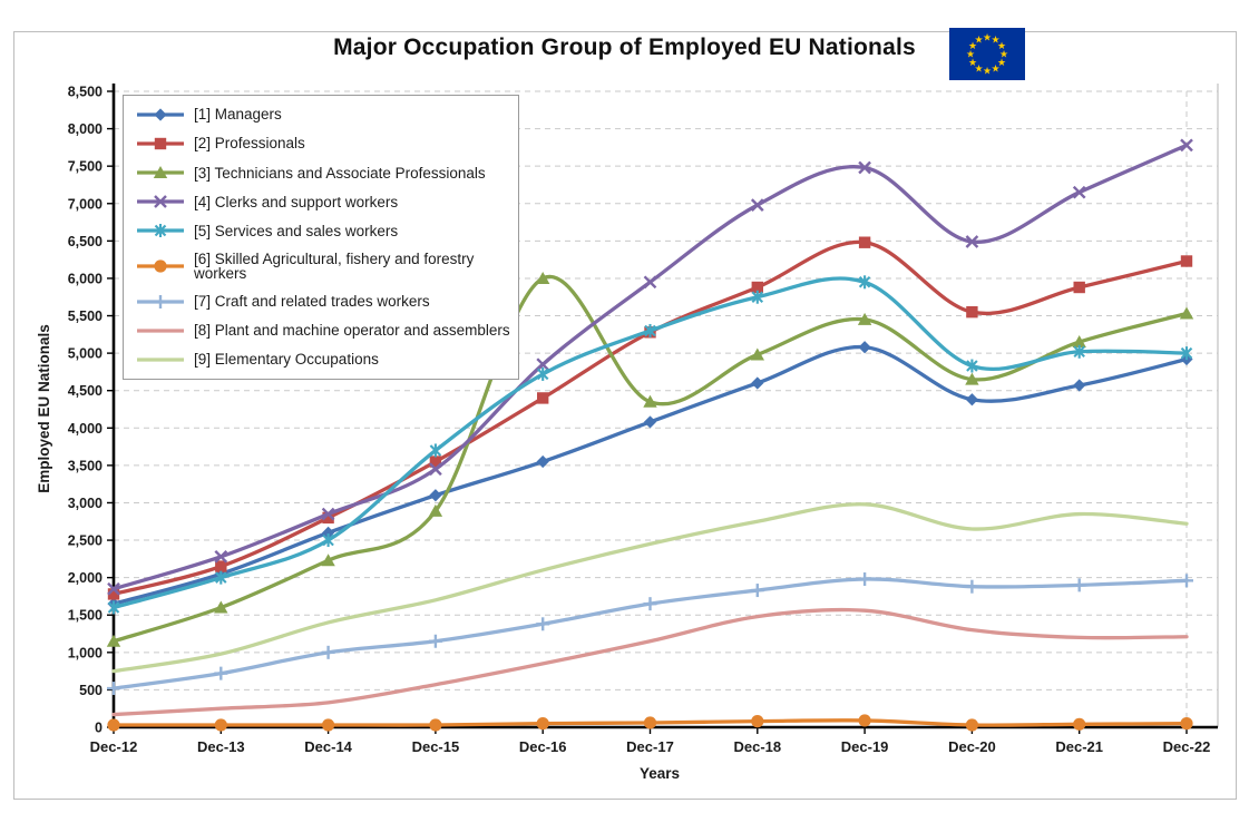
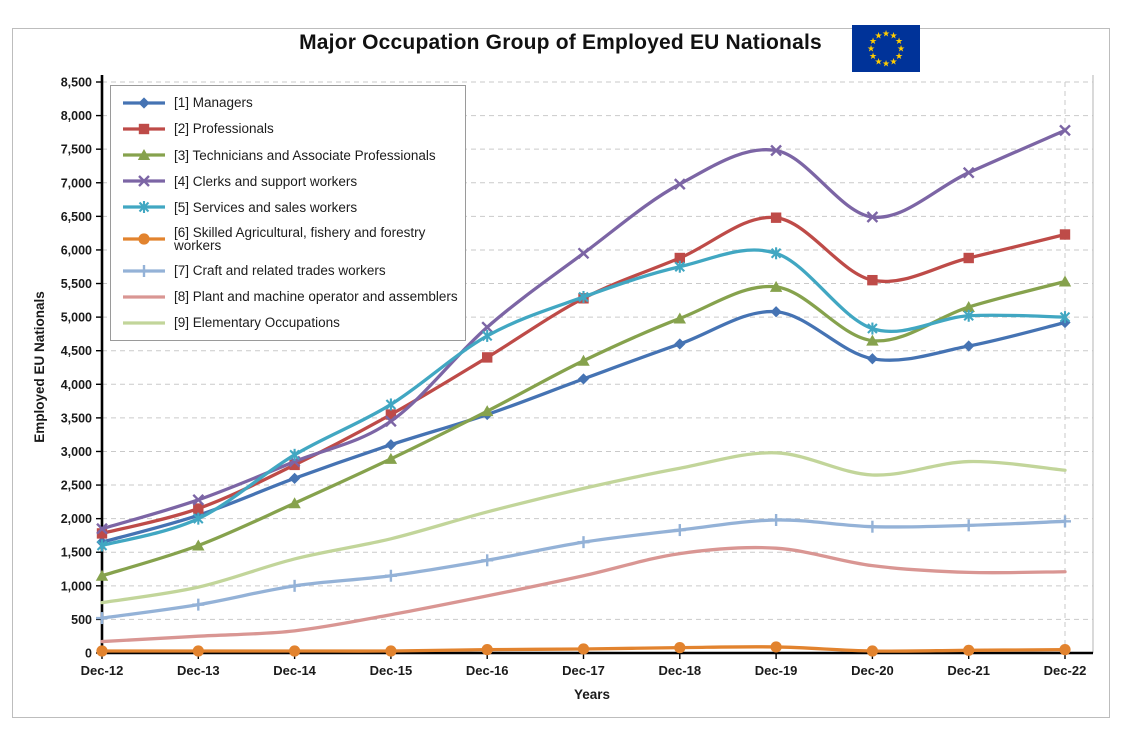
[5] Services and sales workers/Dec-14: 2500 -> 3000
[3] Technicians and Associate Professionals/Dec-16: 6000 -> 3600
